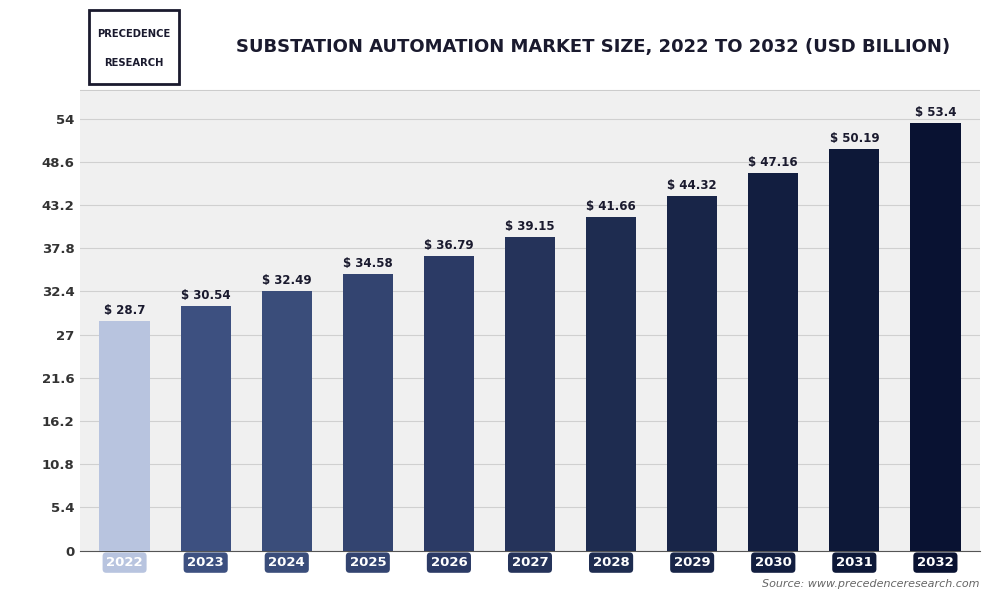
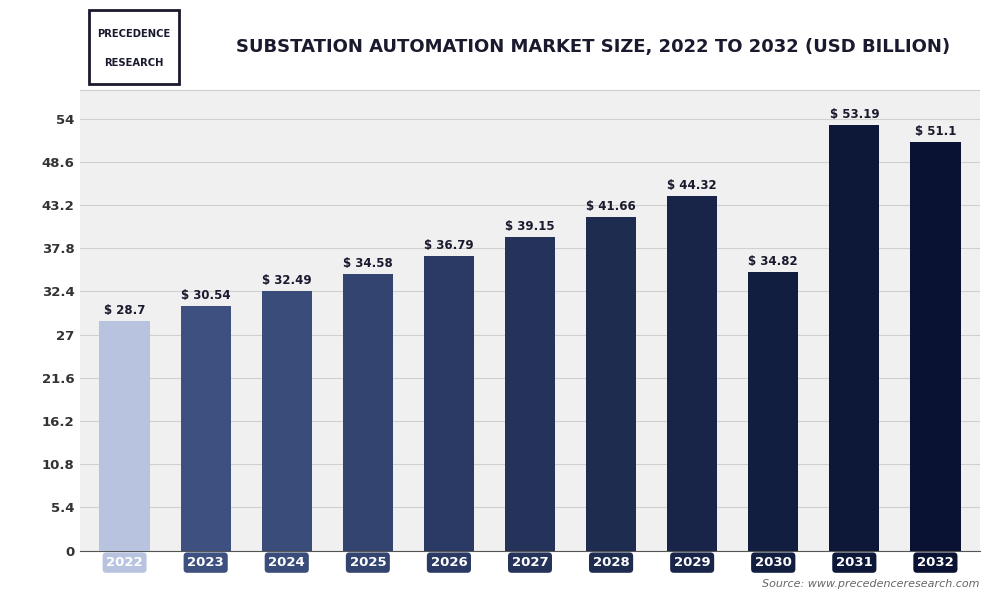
2030: 47.16 -> 34.82
2031: 50.19 -> 53.19
2032: 53.4 -> 51.1
